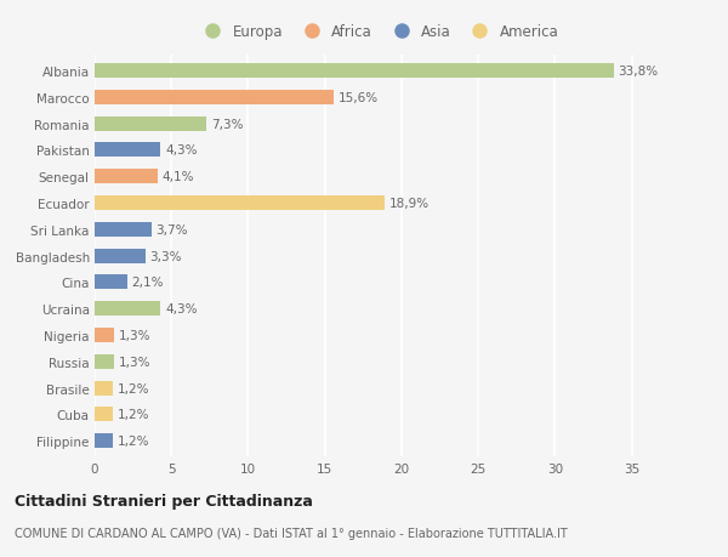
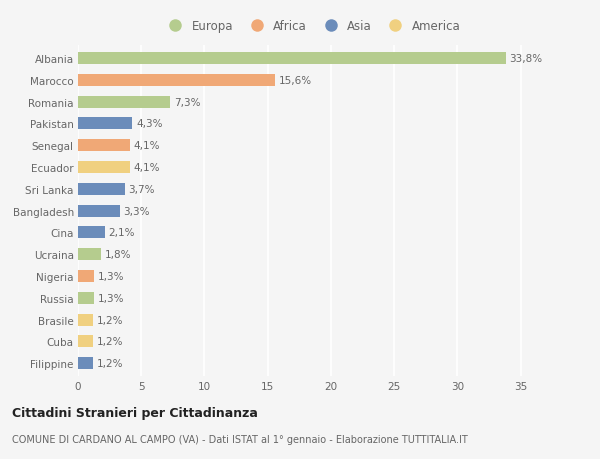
Ecuador: 18,9% -> 4,1%
Ucraina: 4,3% -> 1,8%
